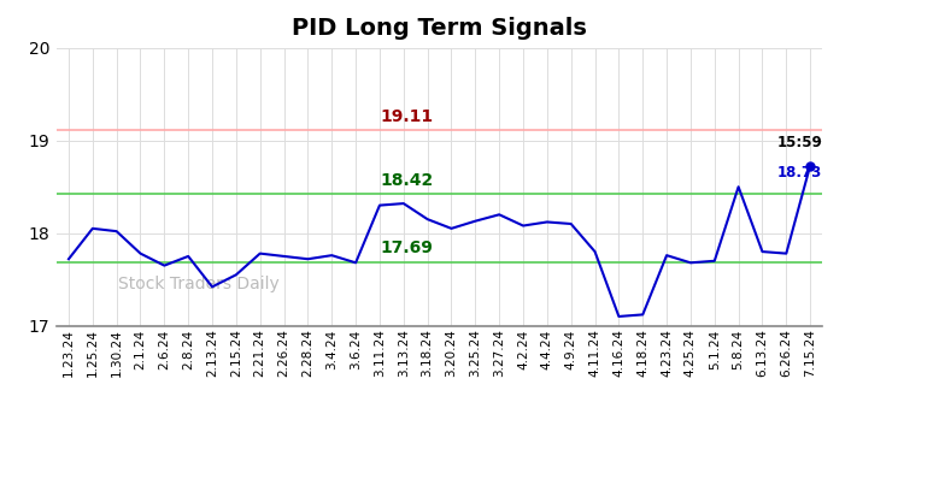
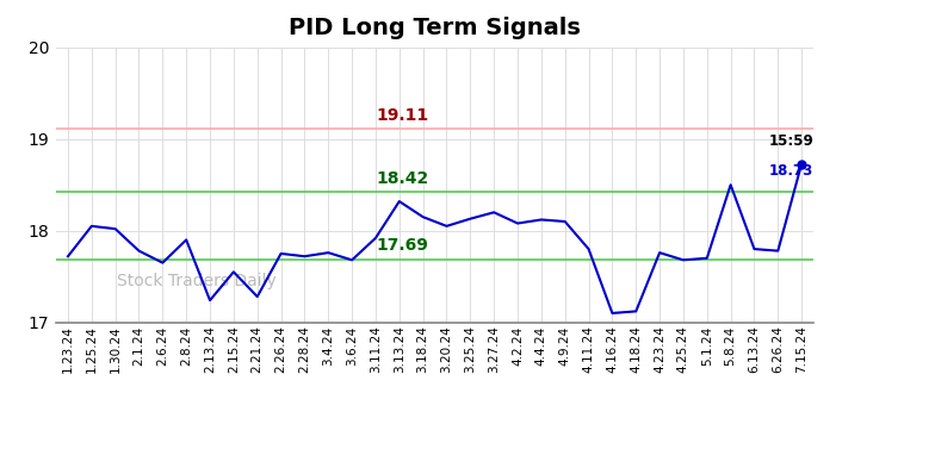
2.8.24: 17.75 -> 17.90
2.13.24: 17.42 -> 17.24
2.21.24: 17.78 -> 17.28
3.11.24: 18.30 -> 17.92
